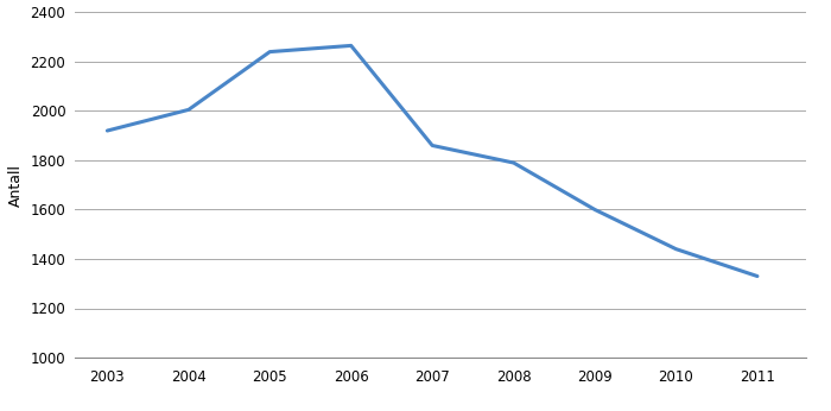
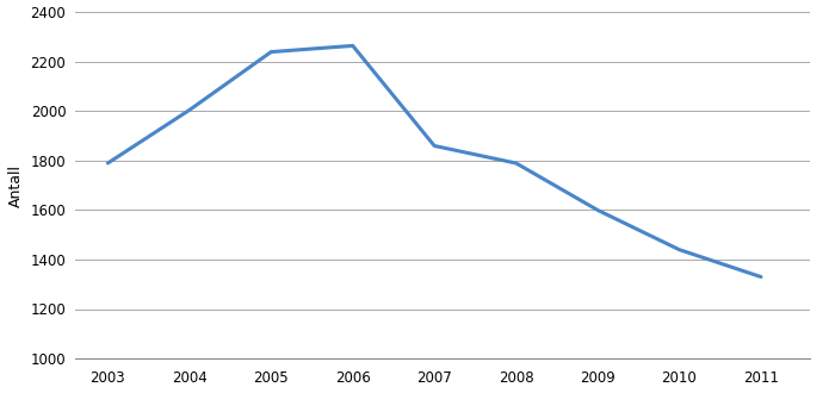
2003: 1920 -> 1790
